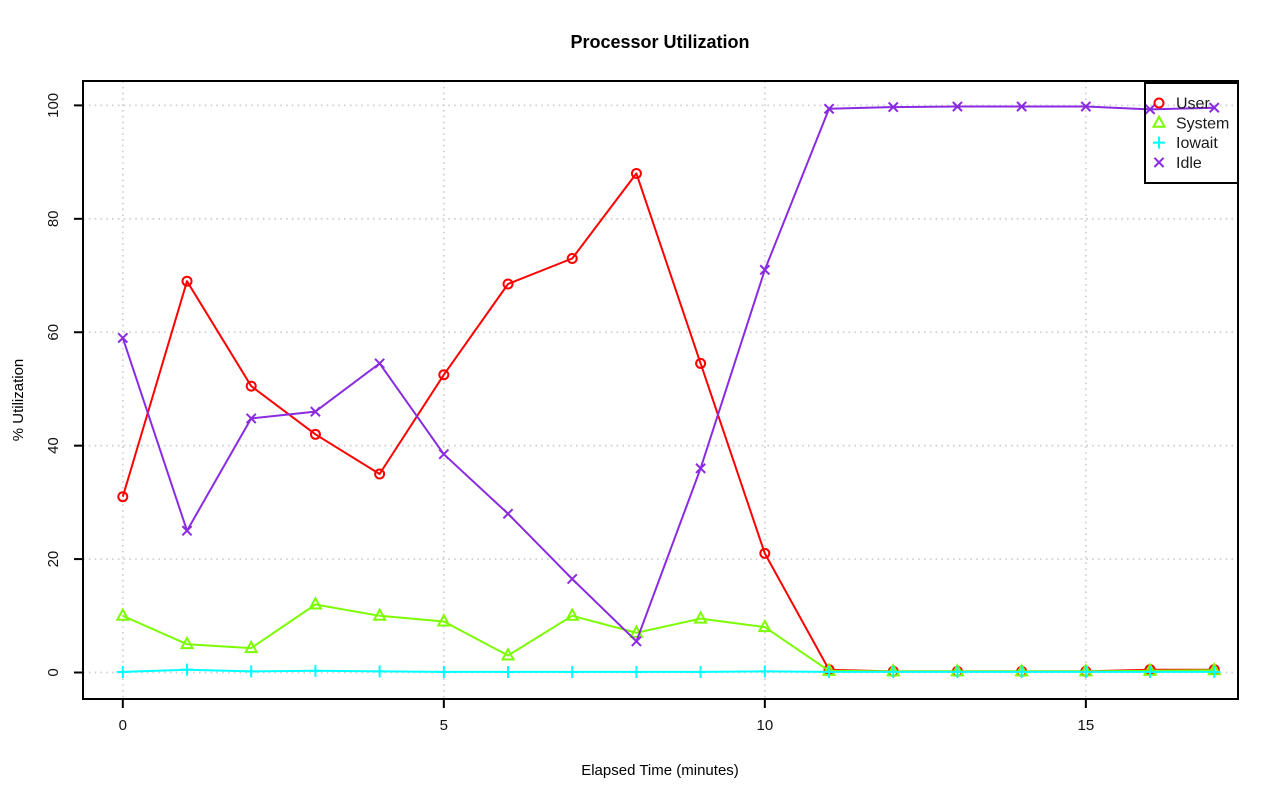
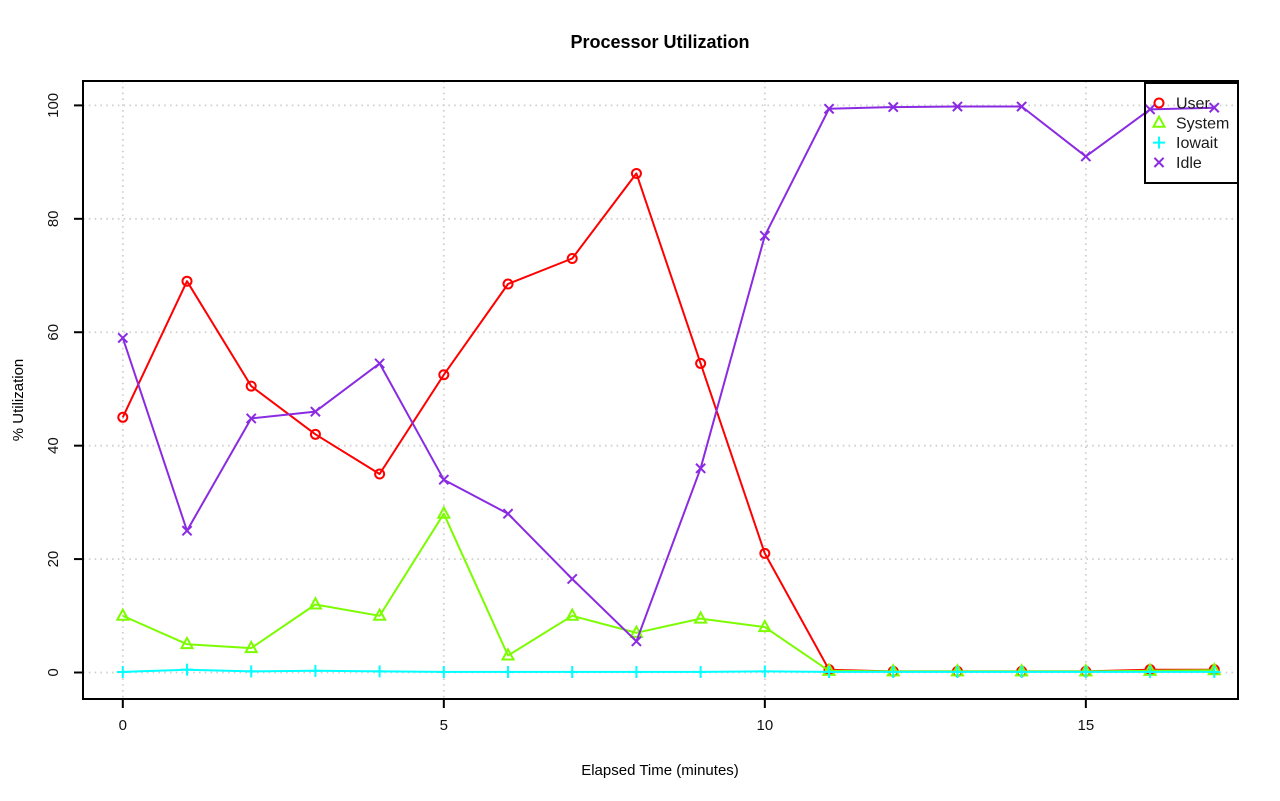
User/0: 31 -> 45
System/5: 9 -> 28
Idle/5: 38 -> 34
Idle/10: 71 -> 77
Idle/15: 100 -> 91
